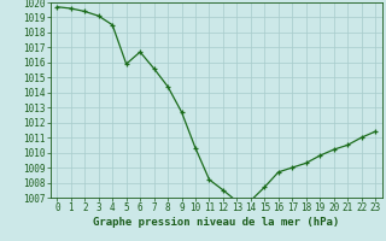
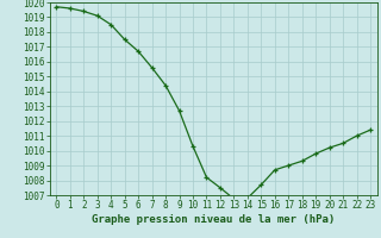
5: 1015.9 -> 1017.5
